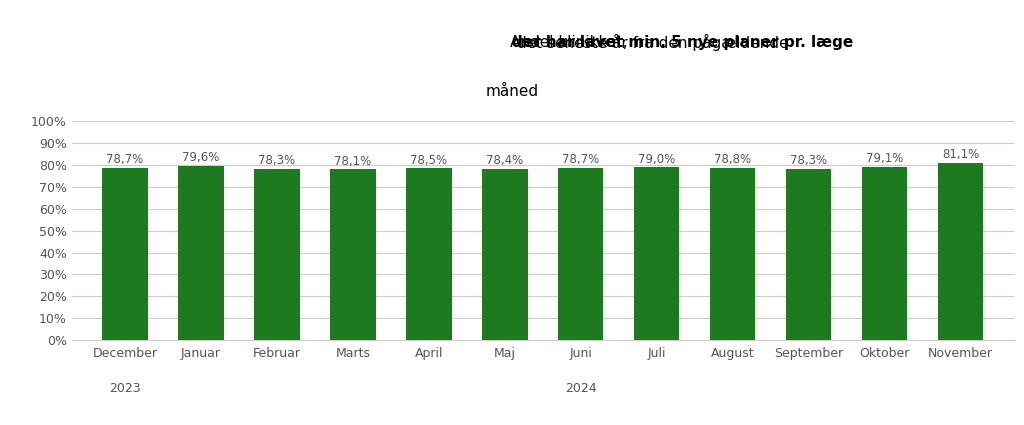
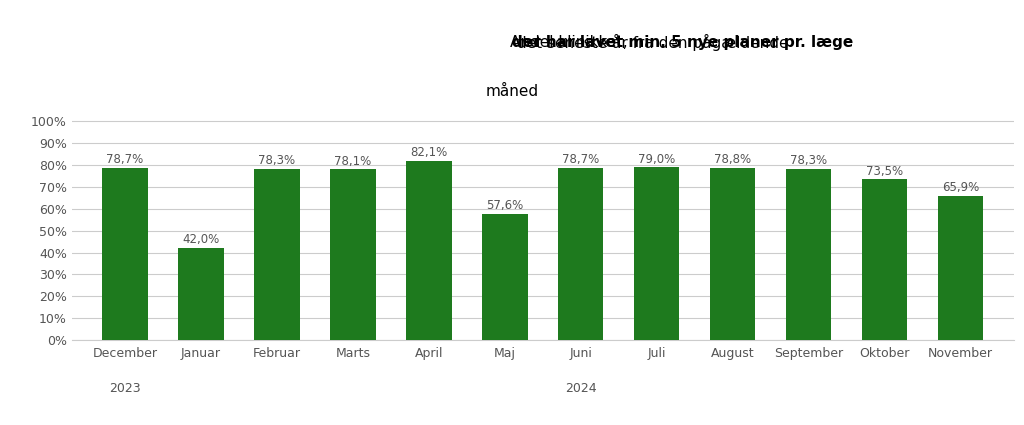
Januar: 79,6% -> 42,0%
April: 78,5% -> 82,1%
Maj: 78,4% -> 57,6%
Oktober: 79,1% -> 73,5%
November: 81,1% -> 65,9%
